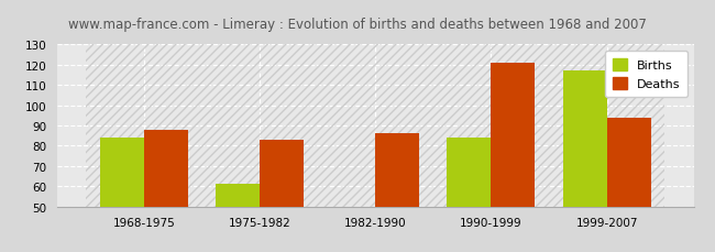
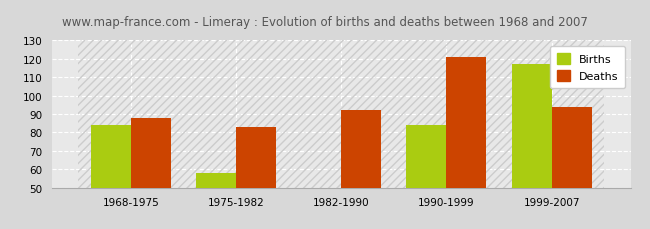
Births/1975-1982: 61 -> 58
Deaths/1982-1990: 86 -> 92
